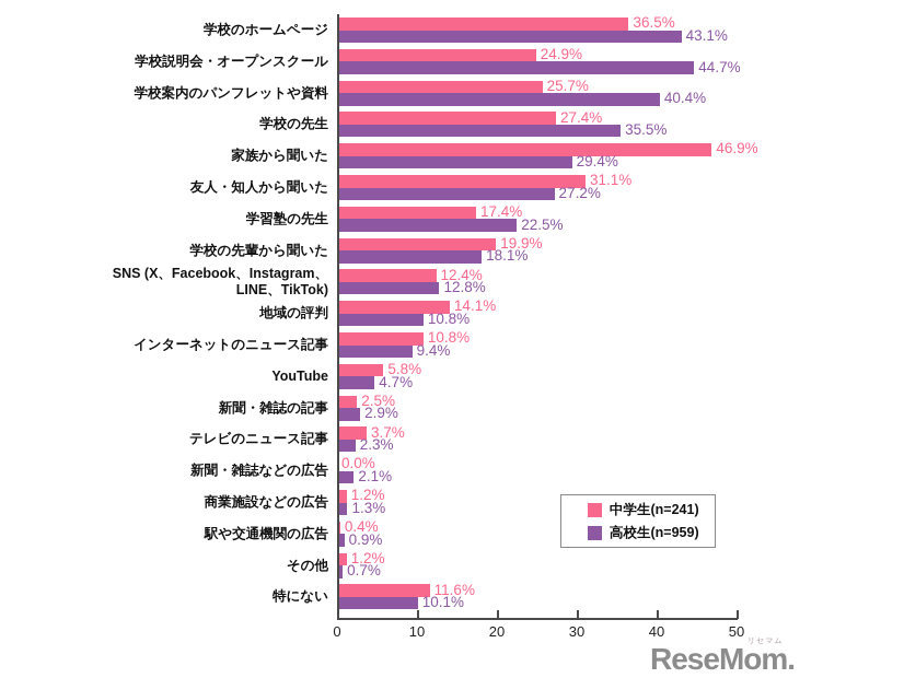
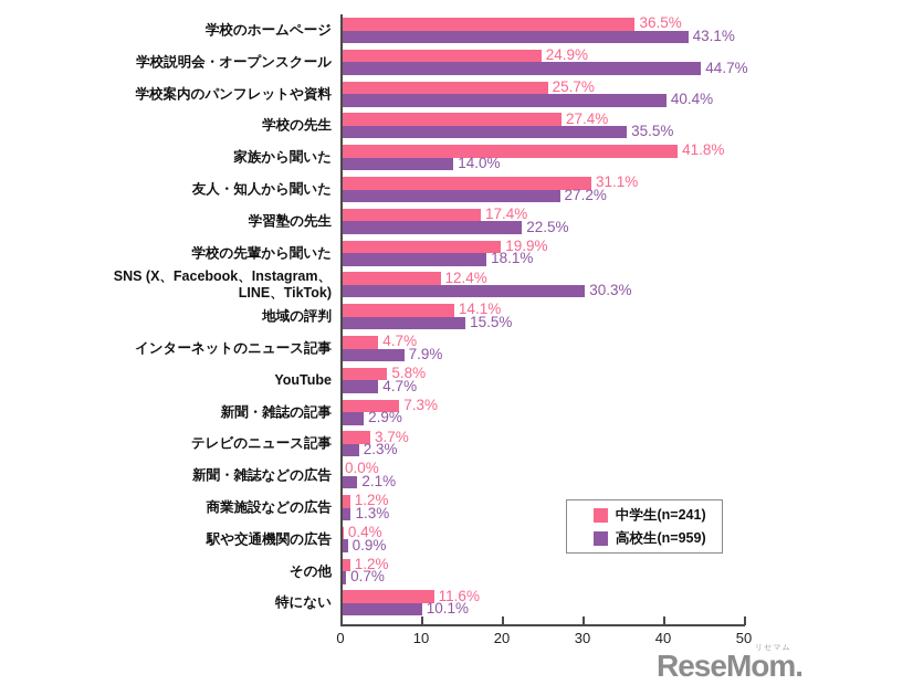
中学生(n=241)/家族から聞いた: 46.9% -> 41.8%
高校生(n=959)/家族から聞いた: 29.4% -> 14.0%
高校生(n=959)/SNS (X、Facebook、Instagram、 LINE、TikTok): 12.8% -> 30.3%
高校生(n=959)/地域の評判: 10.8% -> 15.5%
中学生(n=241)/インターネットのニュース記事: 10.8% -> 4.7%
高校生(n=959)/インターネットのニュース記事: 9.4% -> 7.9%
中学生(n=241)/新聞・雑誌の記事: 2.5% -> 7.3%
